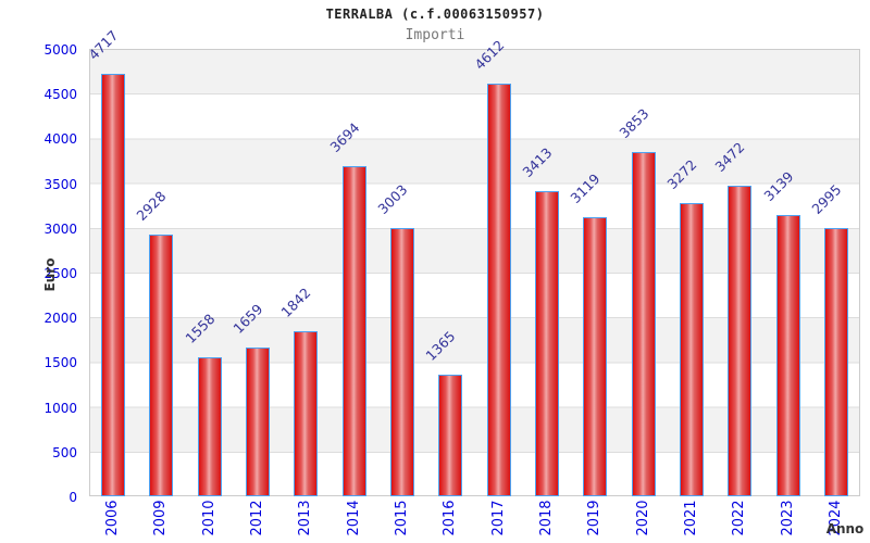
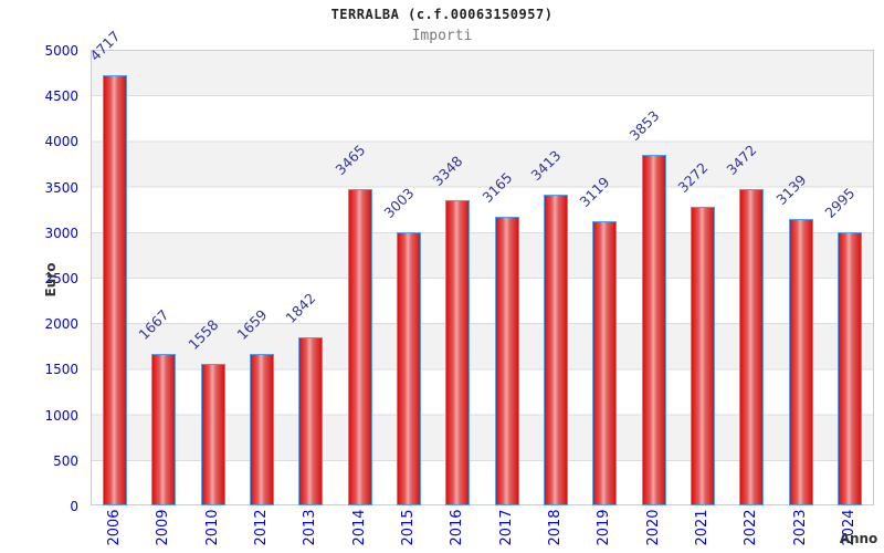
2009: 2928 -> 1667
2014: 3694 -> 3465
2016: 1365 -> 3348
2017: 4612 -> 3165
